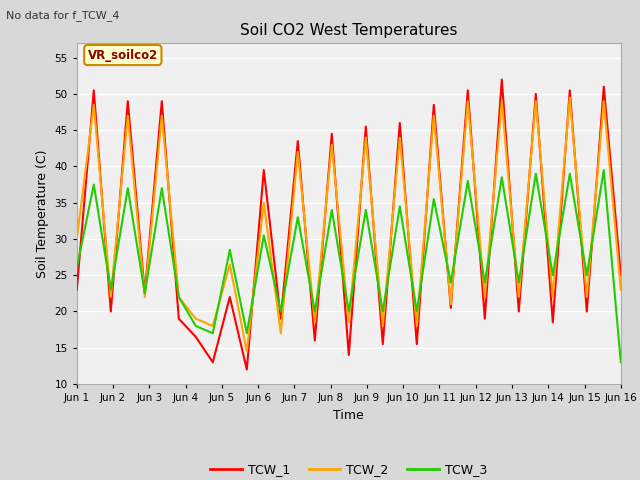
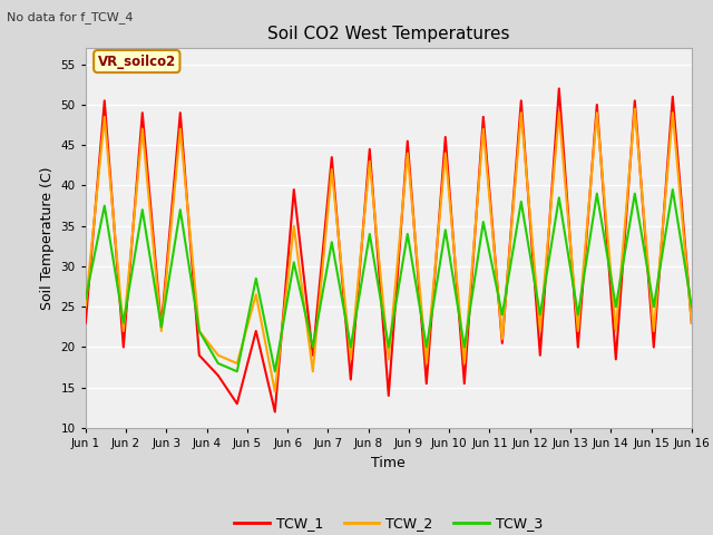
TCW_2/Jun 1: 30.0 -> 25.0
TCW_1/Jun 16: 25.0 -> 23.0
TCW_3/Jun 16: 13.0 -> 25.0
